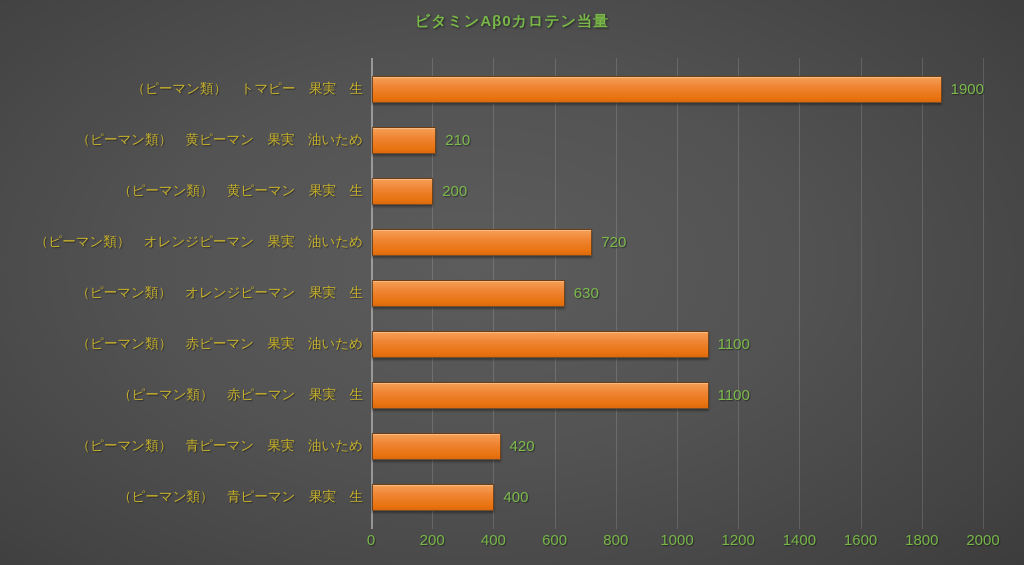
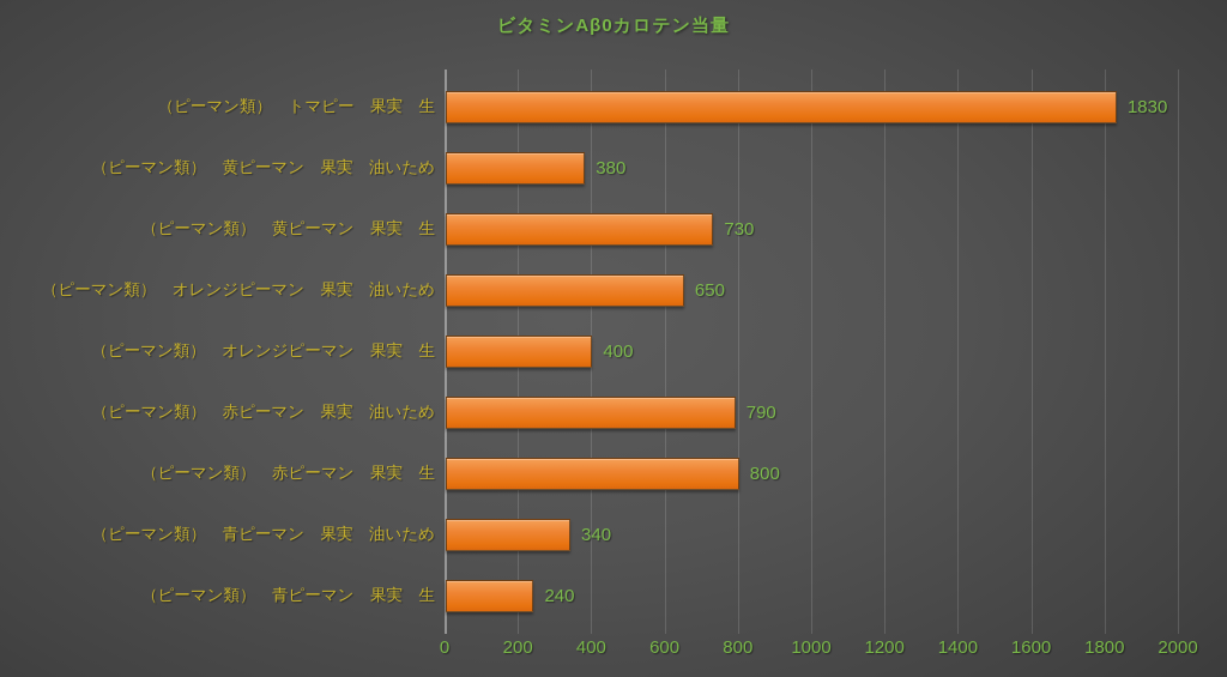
（ピーマン類） トマピー 果実 生: 1900 -> 1830
（ピーマン類） 黄ピーマン 果実 油いため: 210 -> 380
（ピーマン類） 黄ピーマン 果実 生: 200 -> 730
（ピーマン類） オレンジピーマン 果実 油いため: 720 -> 650
（ピーマン類） オレンジピーマン 果実 生: 630 -> 400
（ピーマン類） 赤ピーマン 果実 油いため: 1100 -> 790
（ピーマン類） 赤ピーマン 果実 生: 1100 -> 800
（ピーマン類） 青ピーマン 果実 油いため: 420 -> 340
（ピーマン類） 青ピーマン 果実 生: 400 -> 240
